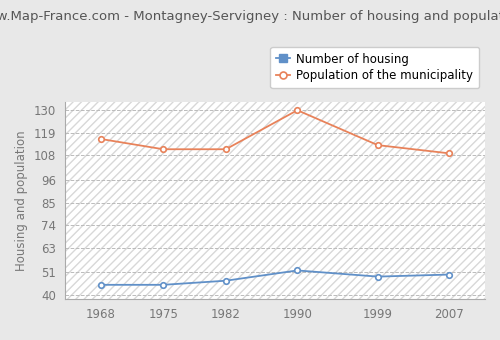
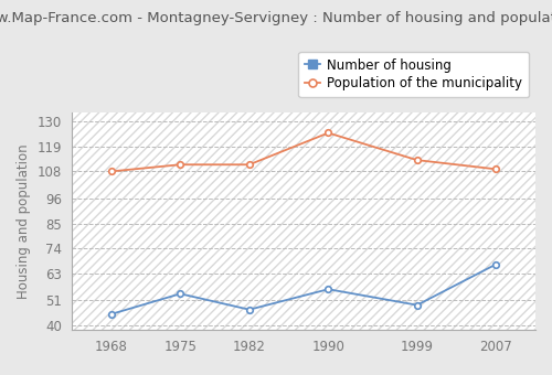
Population of the municipality/1968: 116 -> 108
Number of housing/1975: 45 -> 54
Number of housing/1990: 52 -> 56
Population of the municipality/1990: 130 -> 125
Number of housing/2007: 50 -> 67
